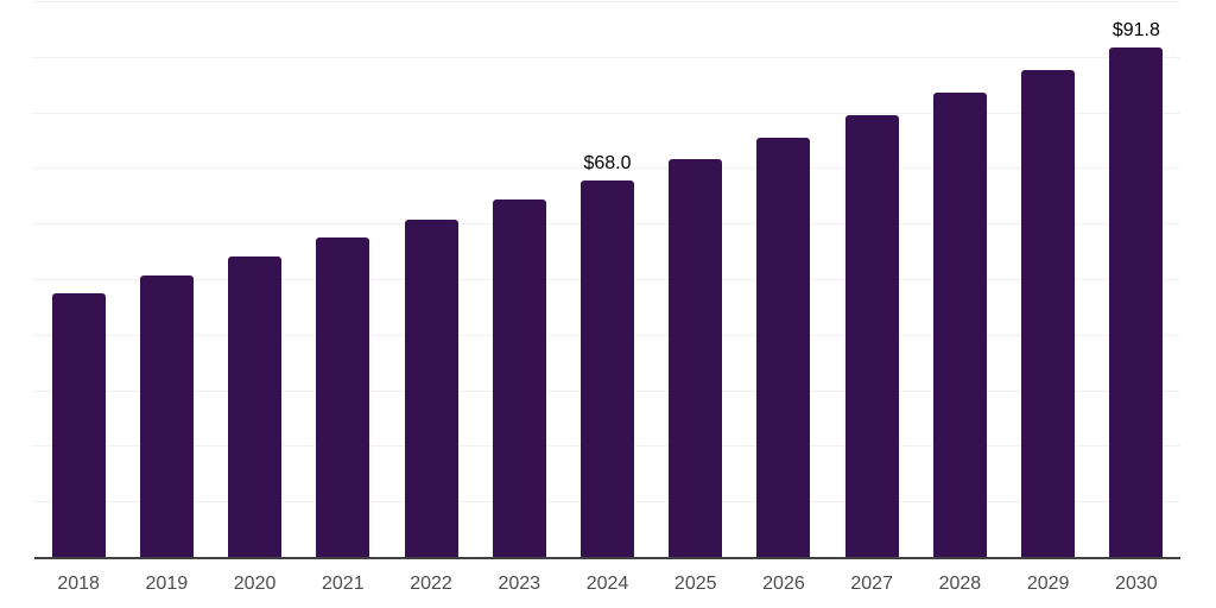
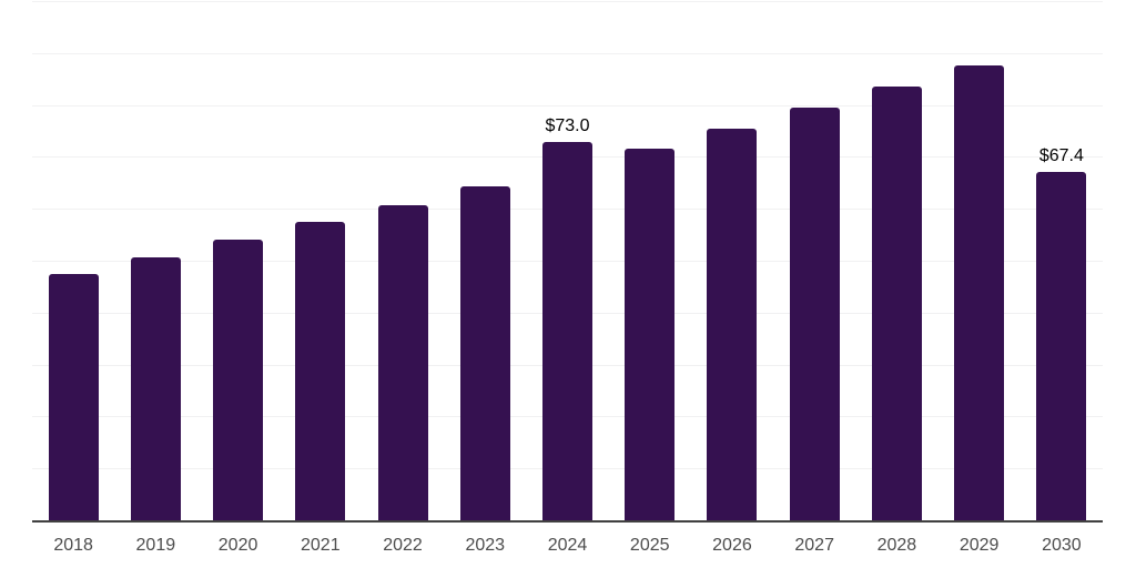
2024: $68.0 -> $73.0
2030: $91.8 -> $67.4
